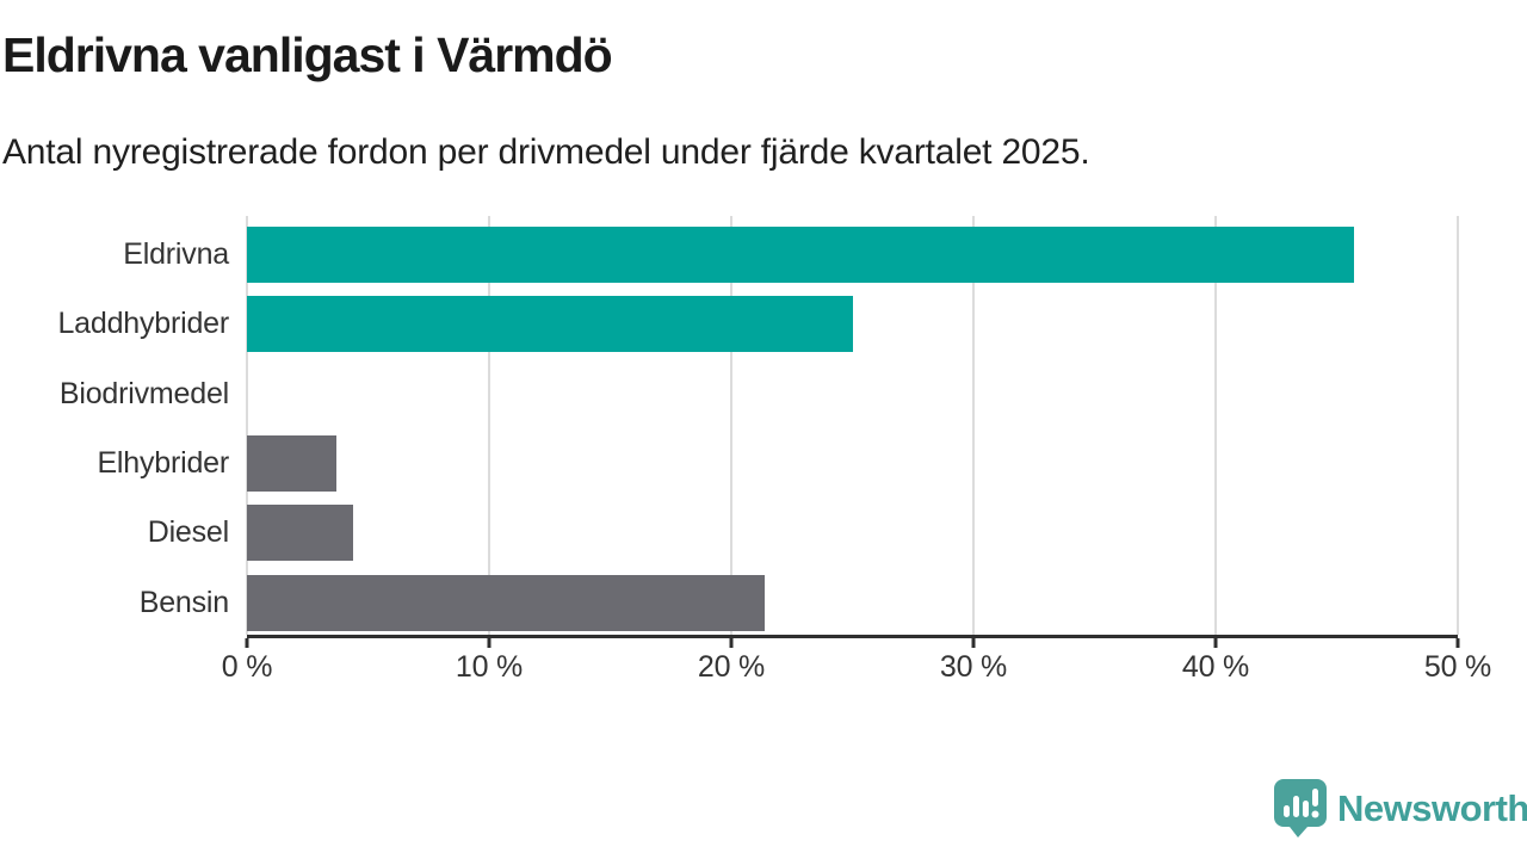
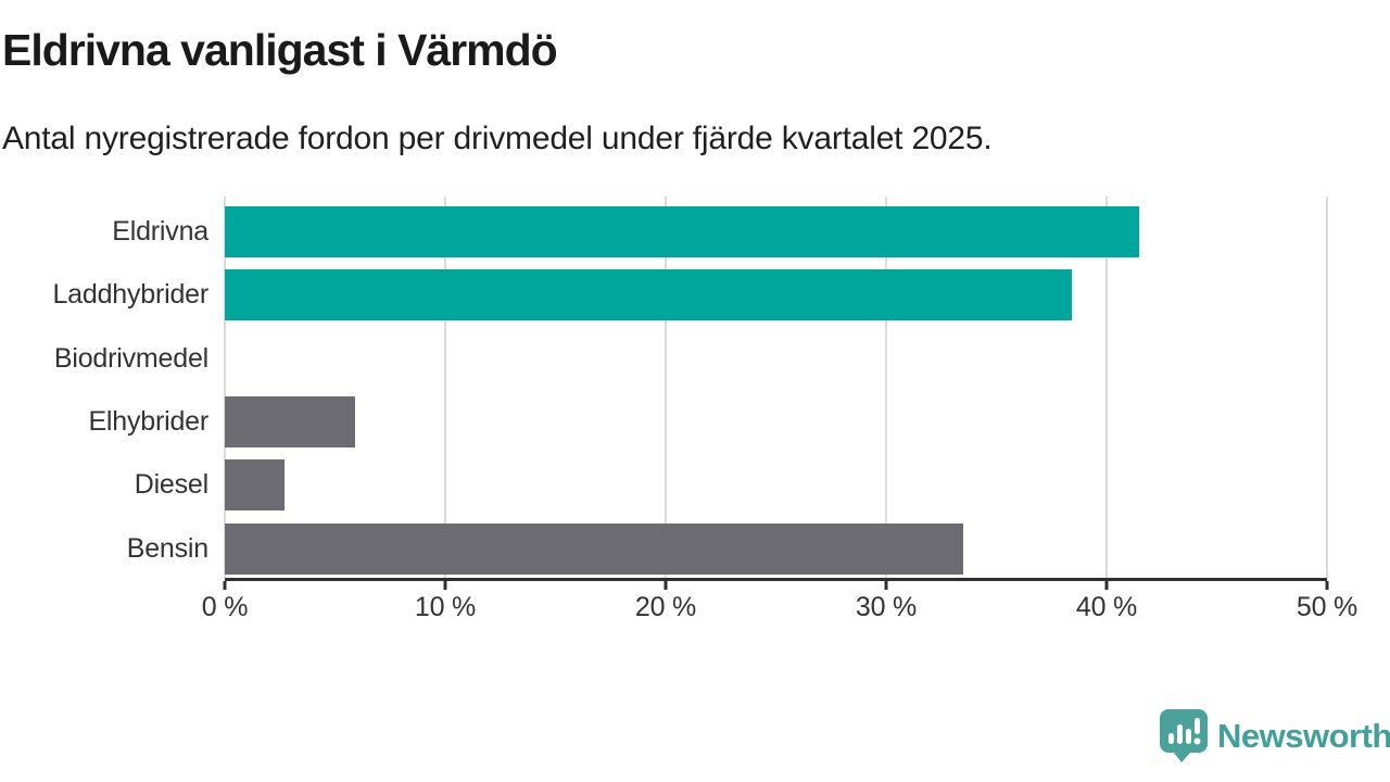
Eldrivna: 45.7% -> 41.5%
Laddhybrider: 25.0% -> 38.4%
Elhybrider: 3.7% -> 5.9%
Diesel: 4.4% -> 2.7%
Bensin: 21.4% -> 33.5%
